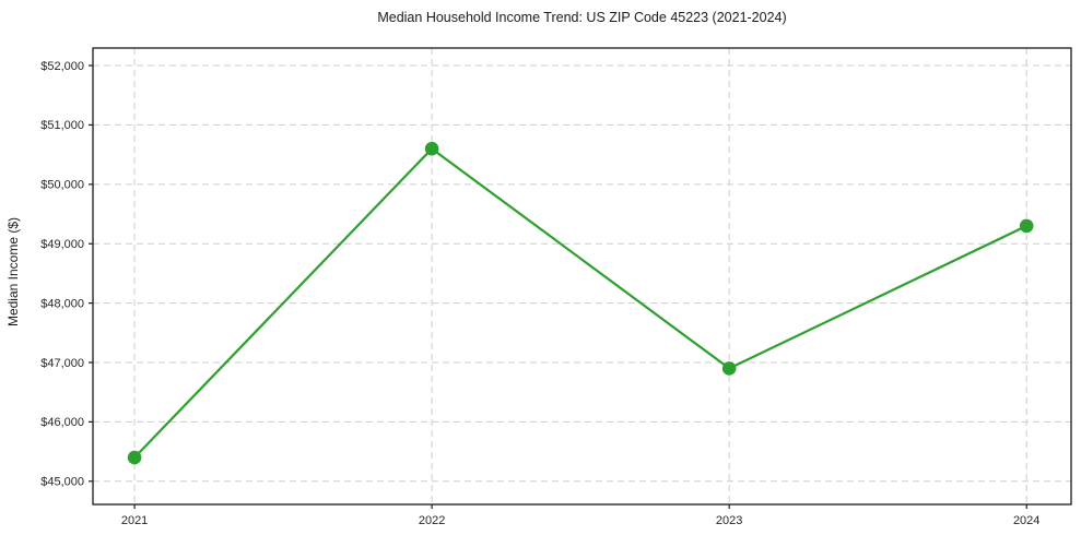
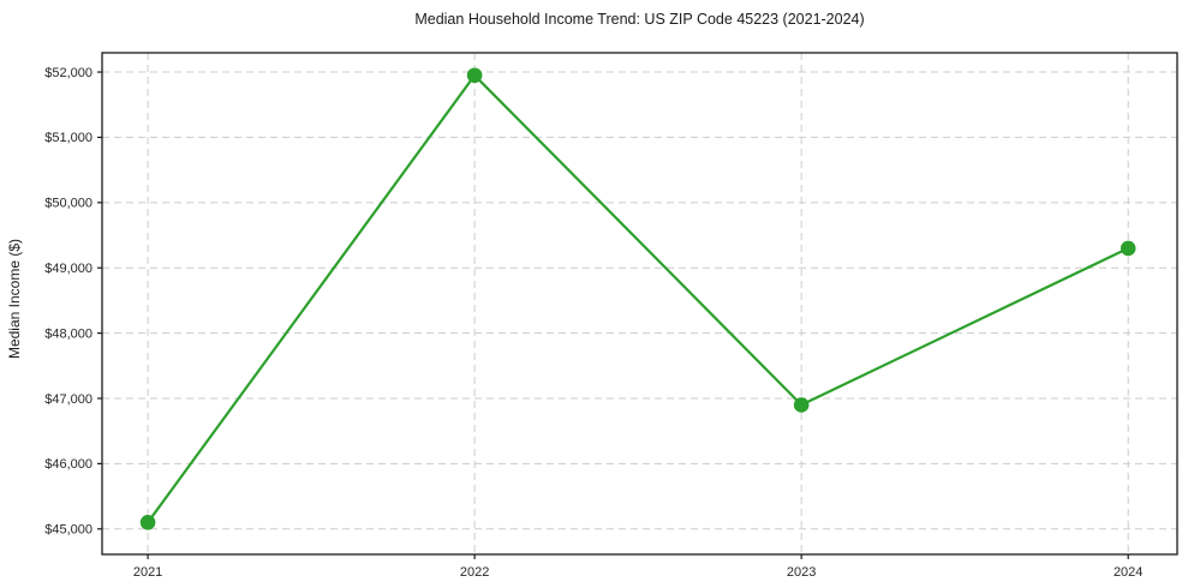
2021: $45400 -> $45100
2022: $50600 -> $52000
